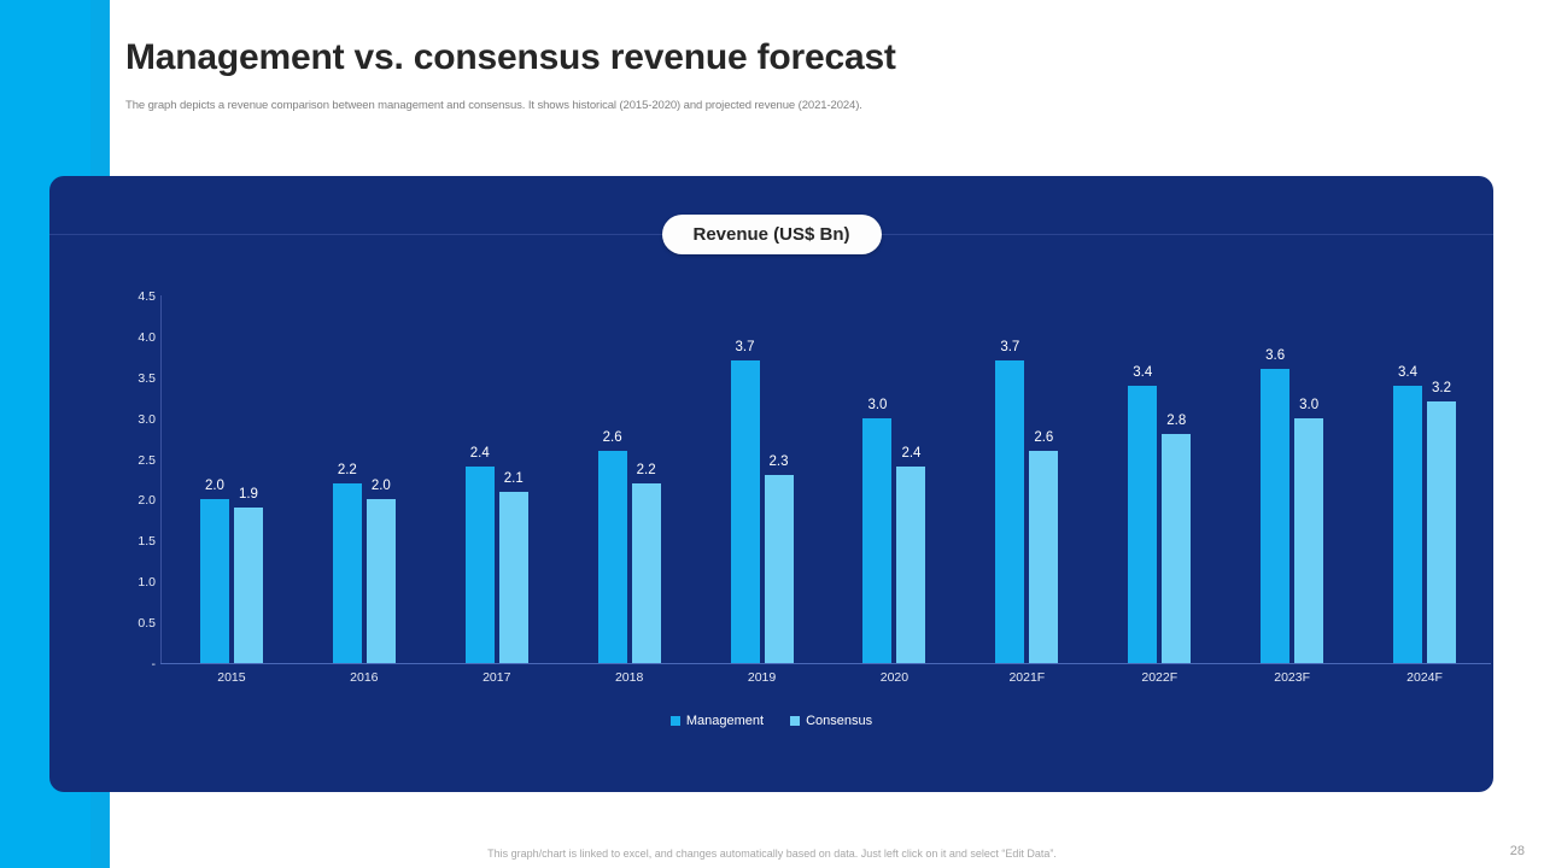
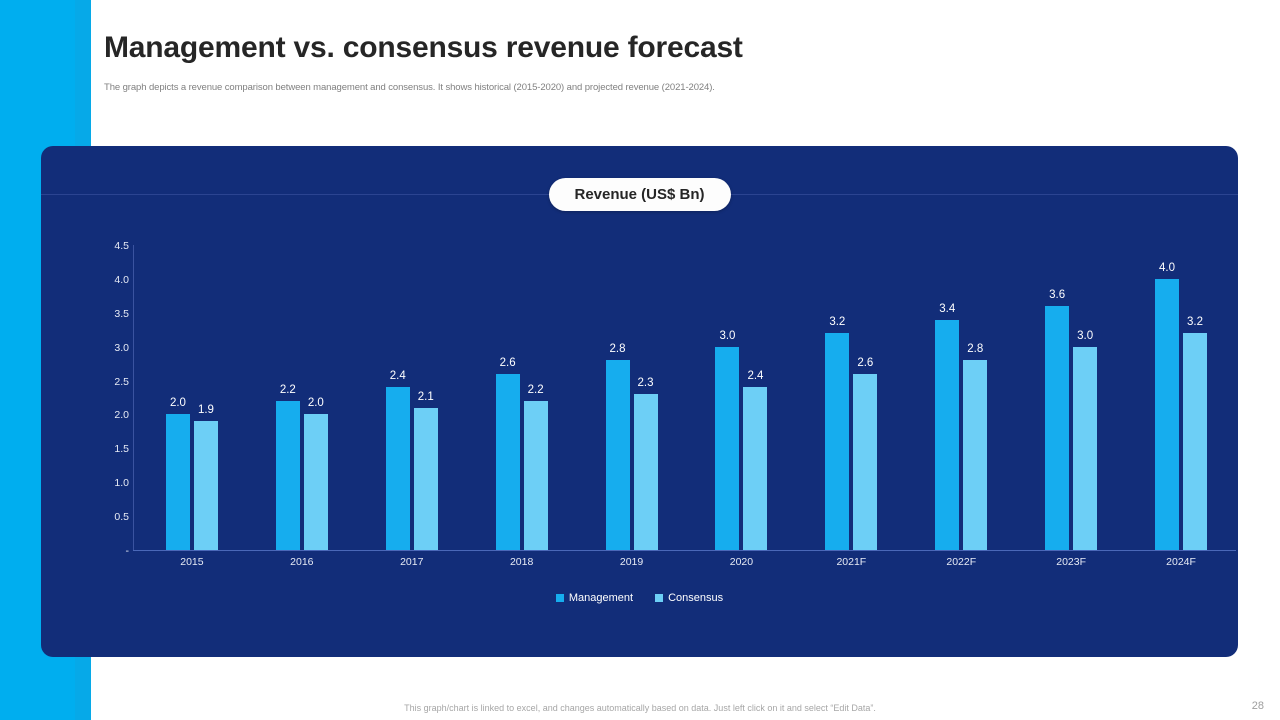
Management/2019: 3.7 -> 2.8
Management/2021F: 3.7 -> 3.2
Management/2024F: 3.4 -> 4.0
